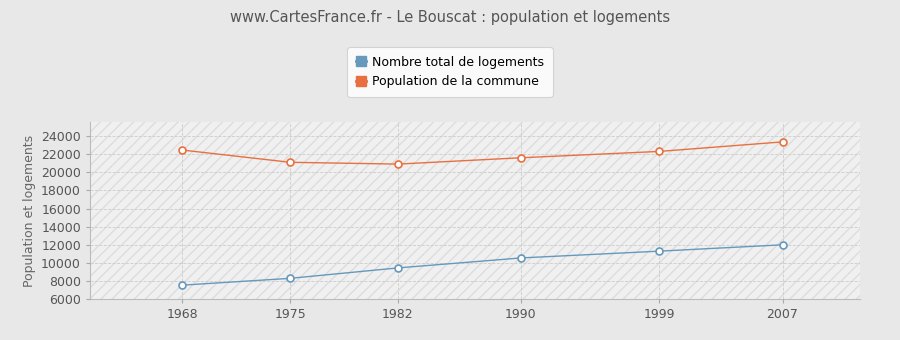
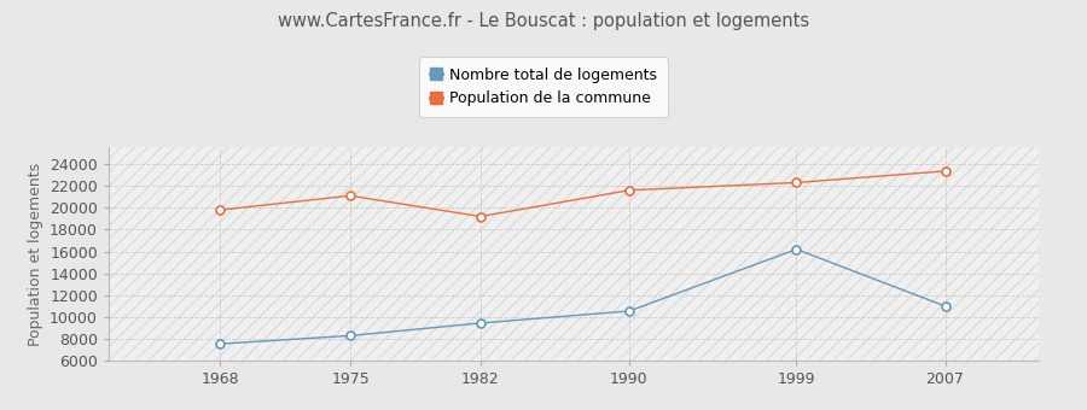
Population de la commune/1968: 22400 -> 19800
Population de la commune/1982: 20900 -> 19200
Nombre total de logements/1999: 11300 -> 16200
Nombre total de logements/2007: 12000 -> 11000
